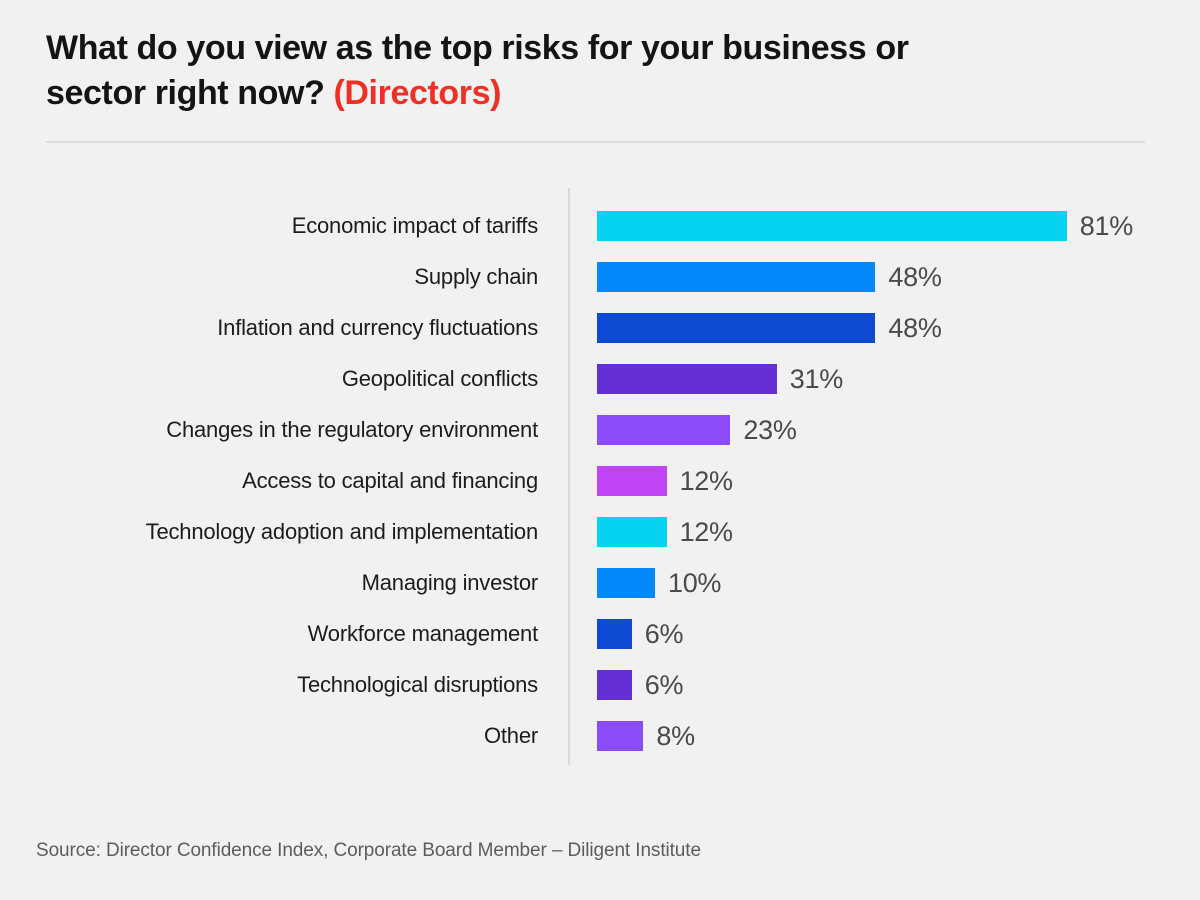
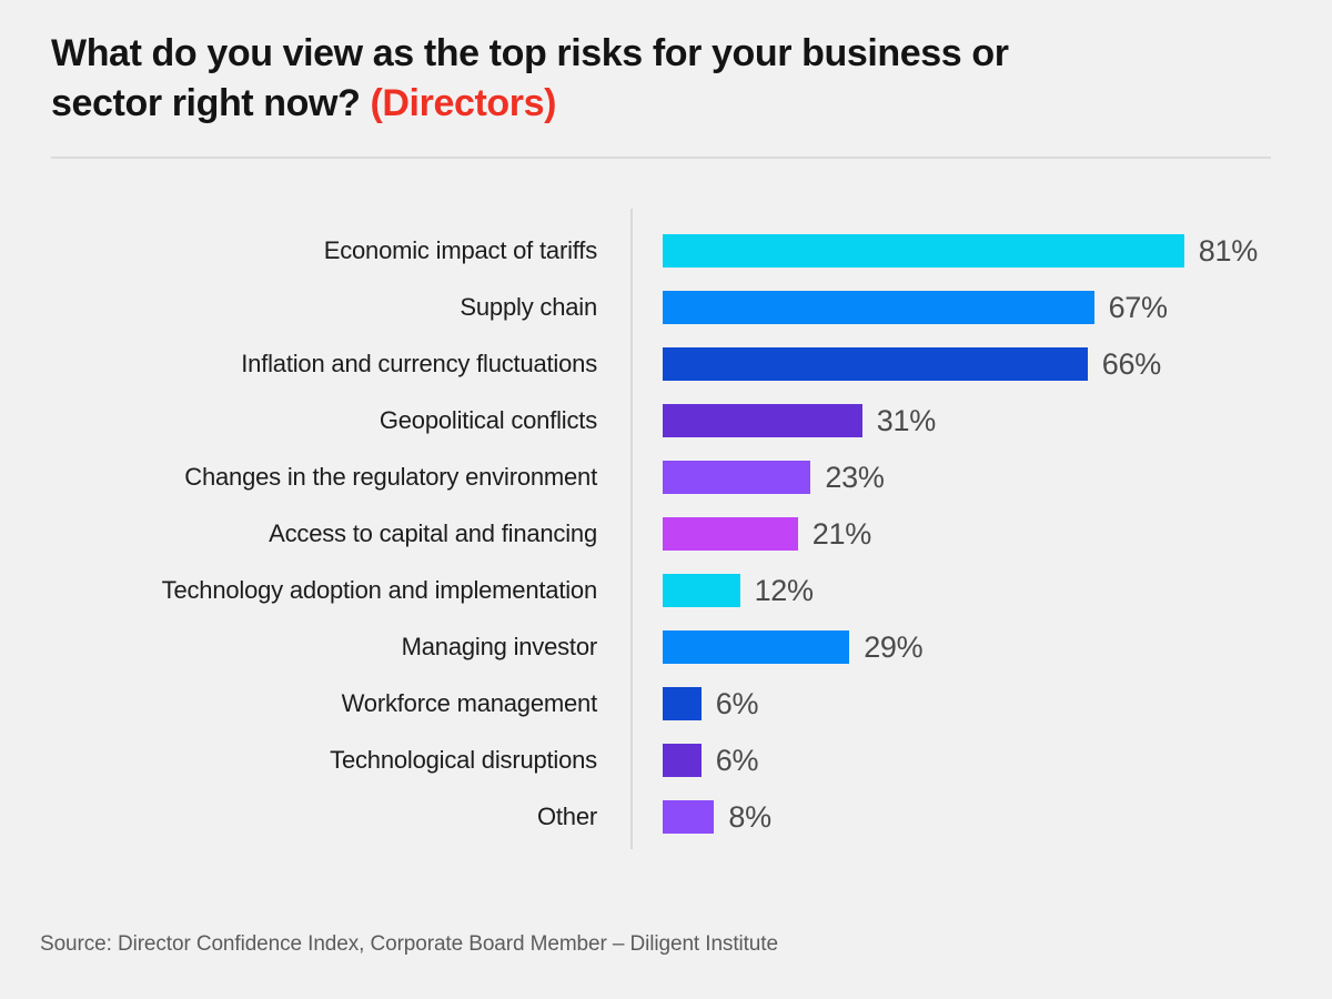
Supply chain: 48% -> 67%
Inflation and currency fluctuations: 48% -> 66%
Access to capital and financing: 12% -> 21%
Managing investor: 10% -> 29%
